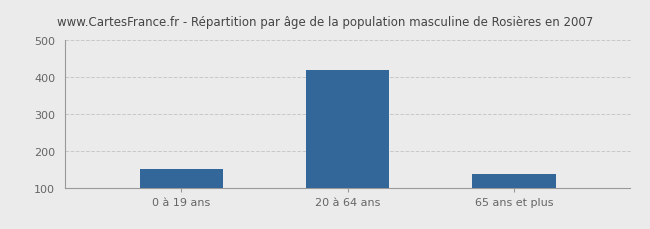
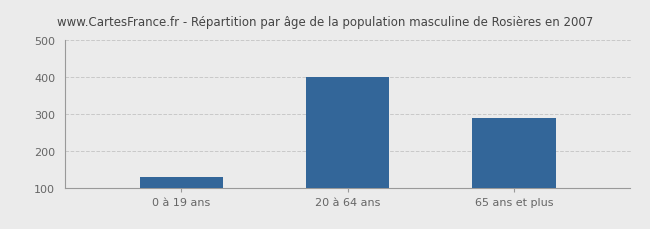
0 à 19 ans: 150 -> 130
20 à 64 ans: 420 -> 400
65 ans et plus: 137 -> 290
